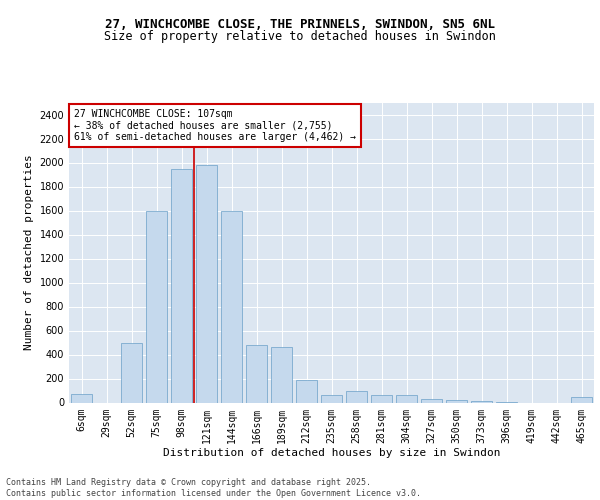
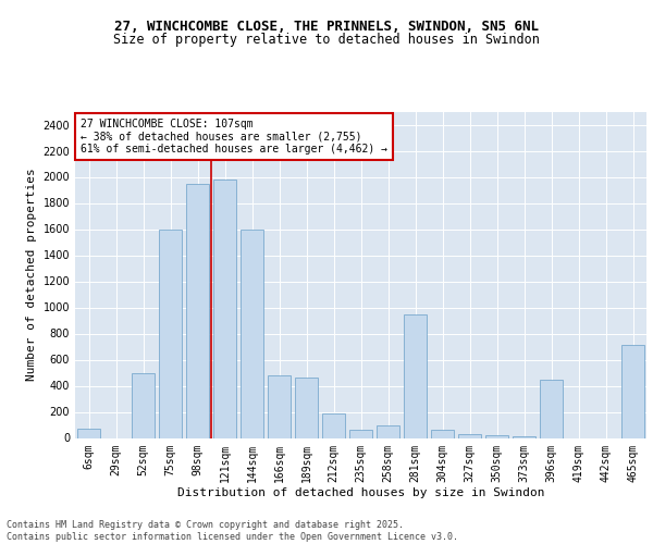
281sqm: 60 -> 950
396sqm: 0 -> 450
465sqm: 40 -> 710
